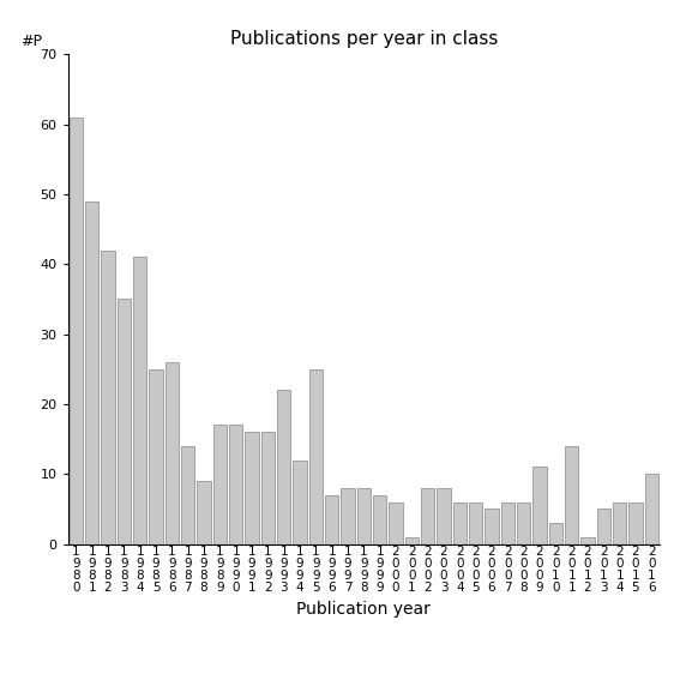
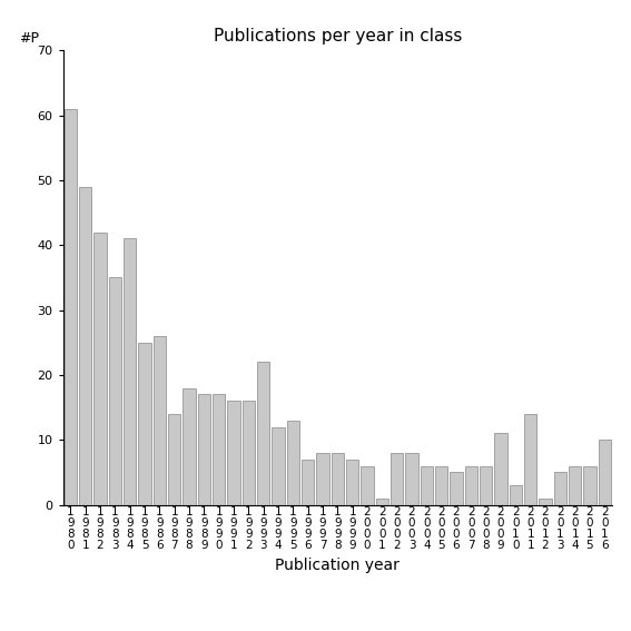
1 9 8 8: 9 -> 18
1 9 9 5: 25 -> 13
